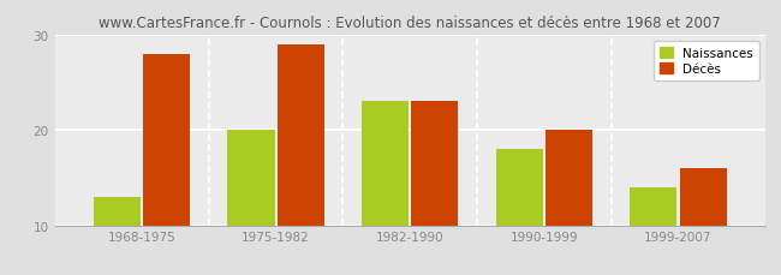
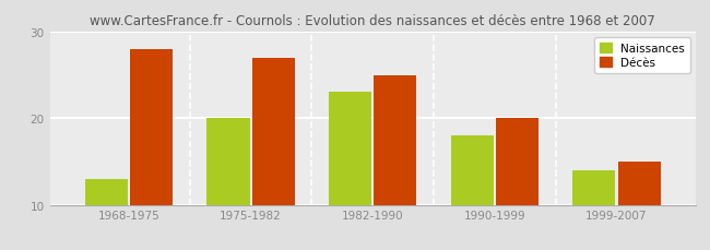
Décès/1975-1982: 29 -> 27
Décès/1982-1990: 23 -> 25
Décès/1999-2007: 16 -> 15
